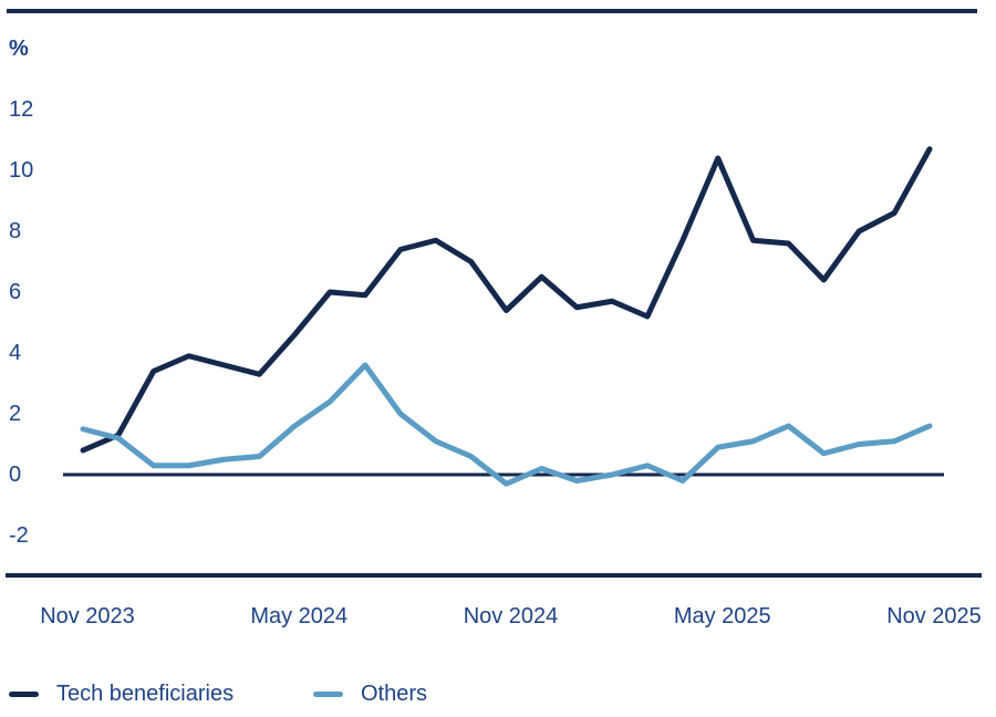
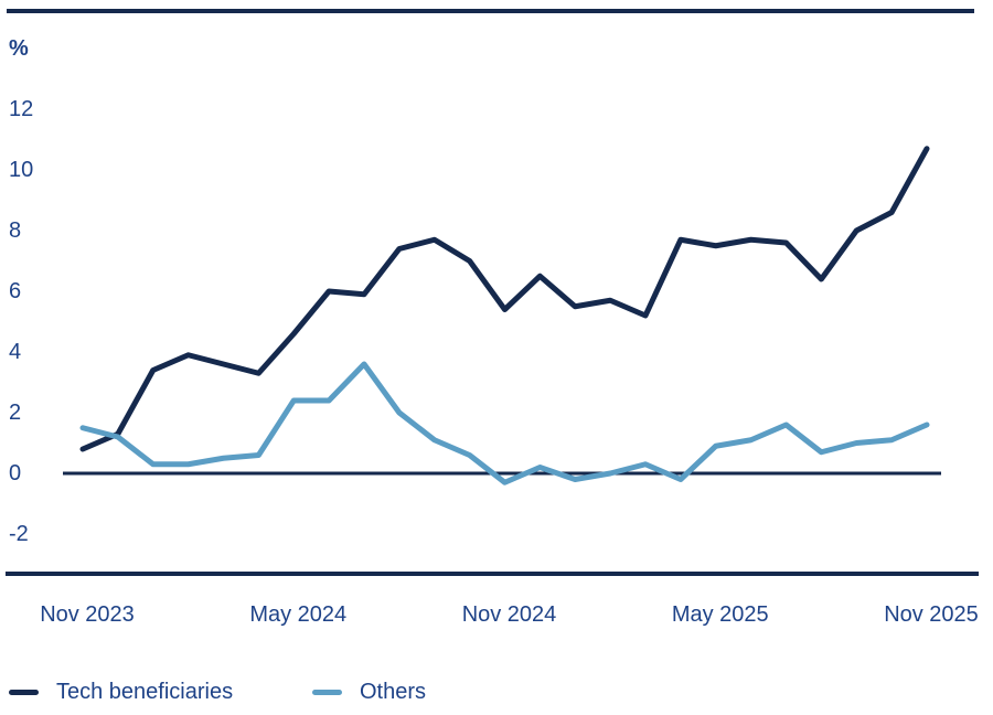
Others/May 2024: 1.6 -> 2.4
Tech beneficiaries/May 2025: 10.4 -> 7.5
